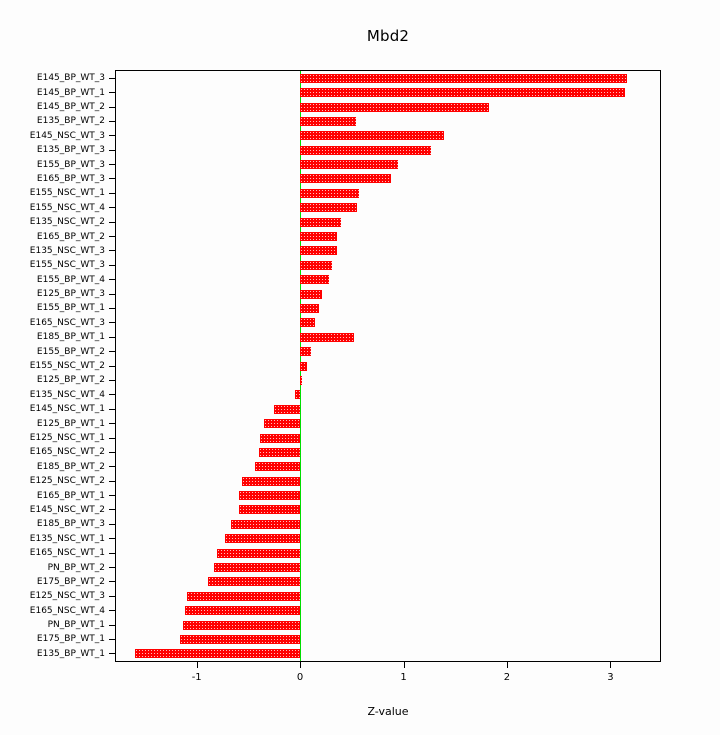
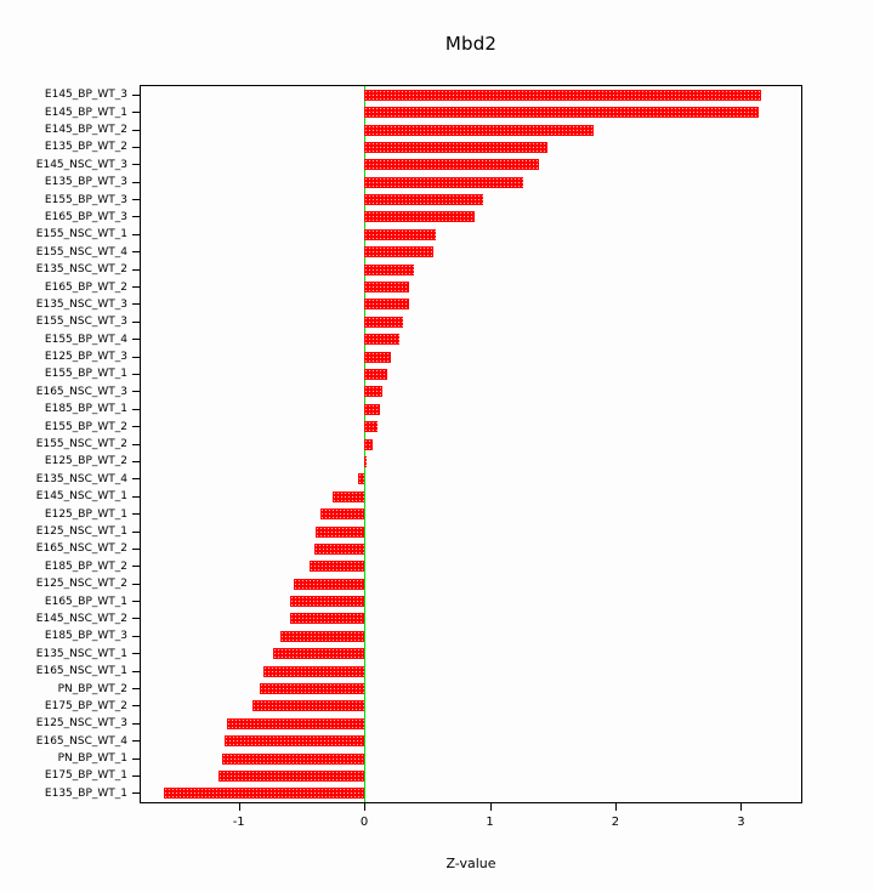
E135_BP_WT_2: 0.54 -> 1.46
E185_BP_WT_1: 0.52 -> 0.13
